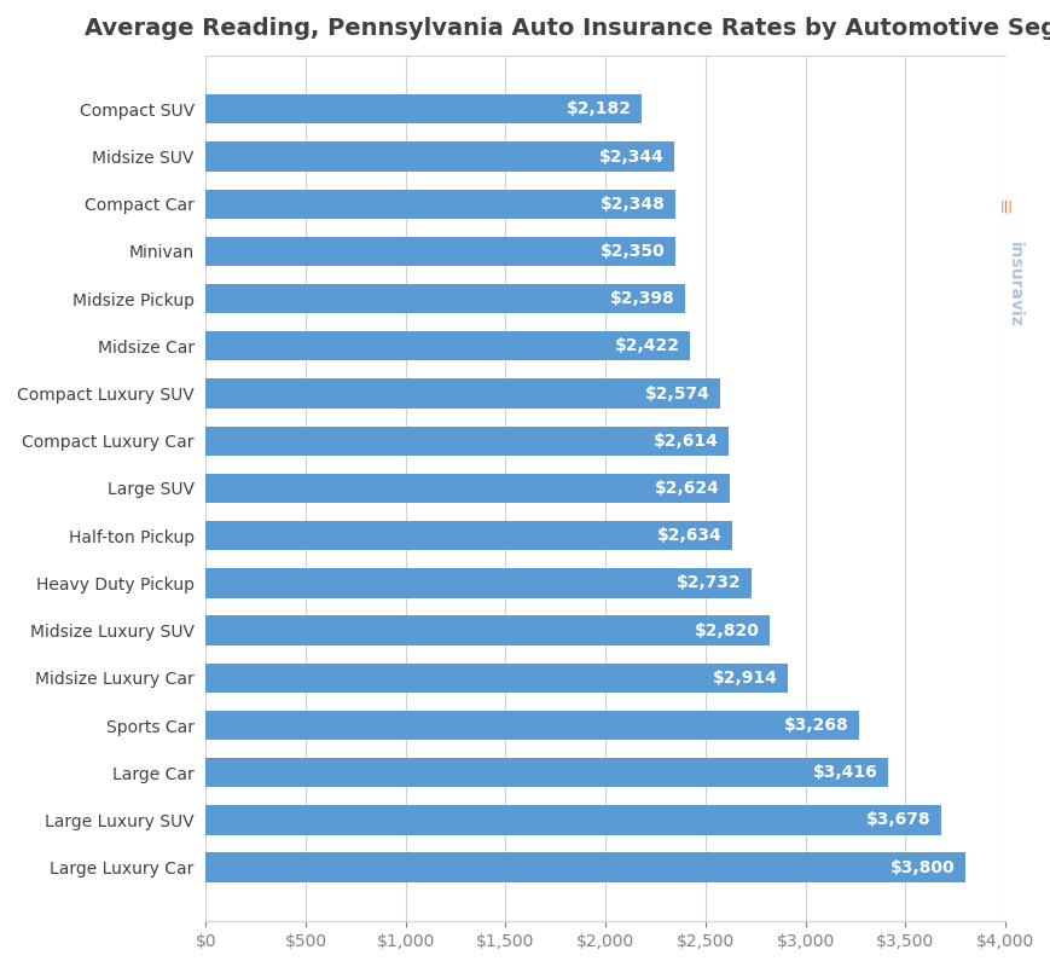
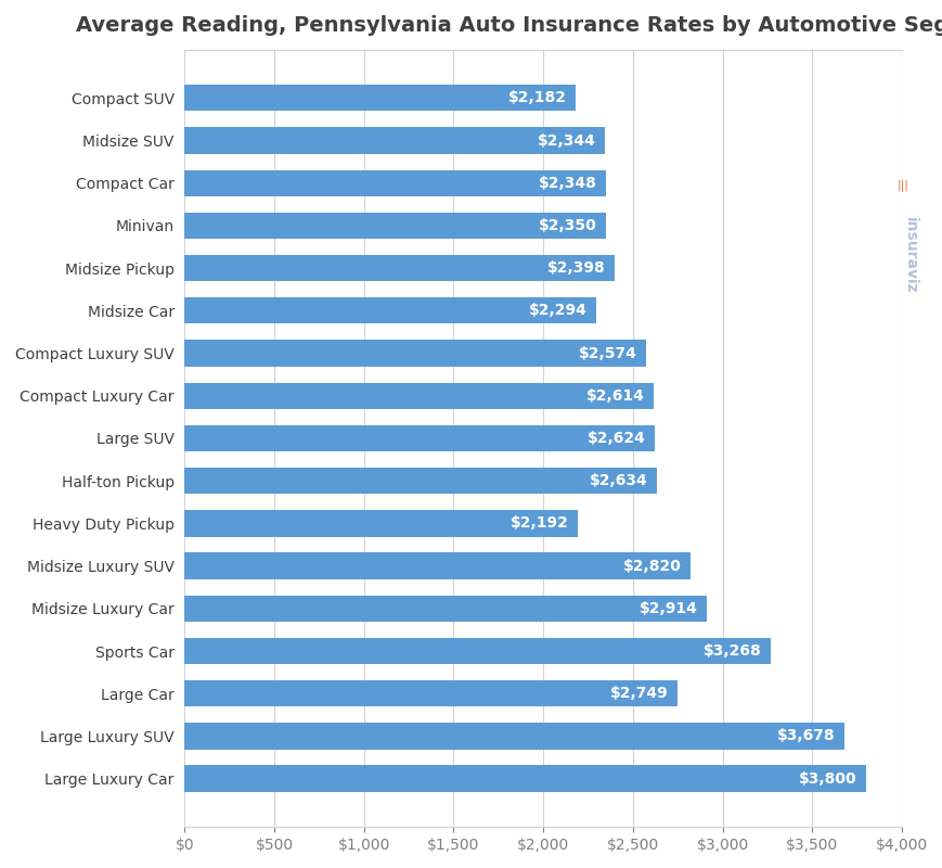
Midsize Car: $2,422 -> $2,294
Heavy Duty Pickup: $2,732 -> $2,192
Large Car: $3,416 -> $2,749
